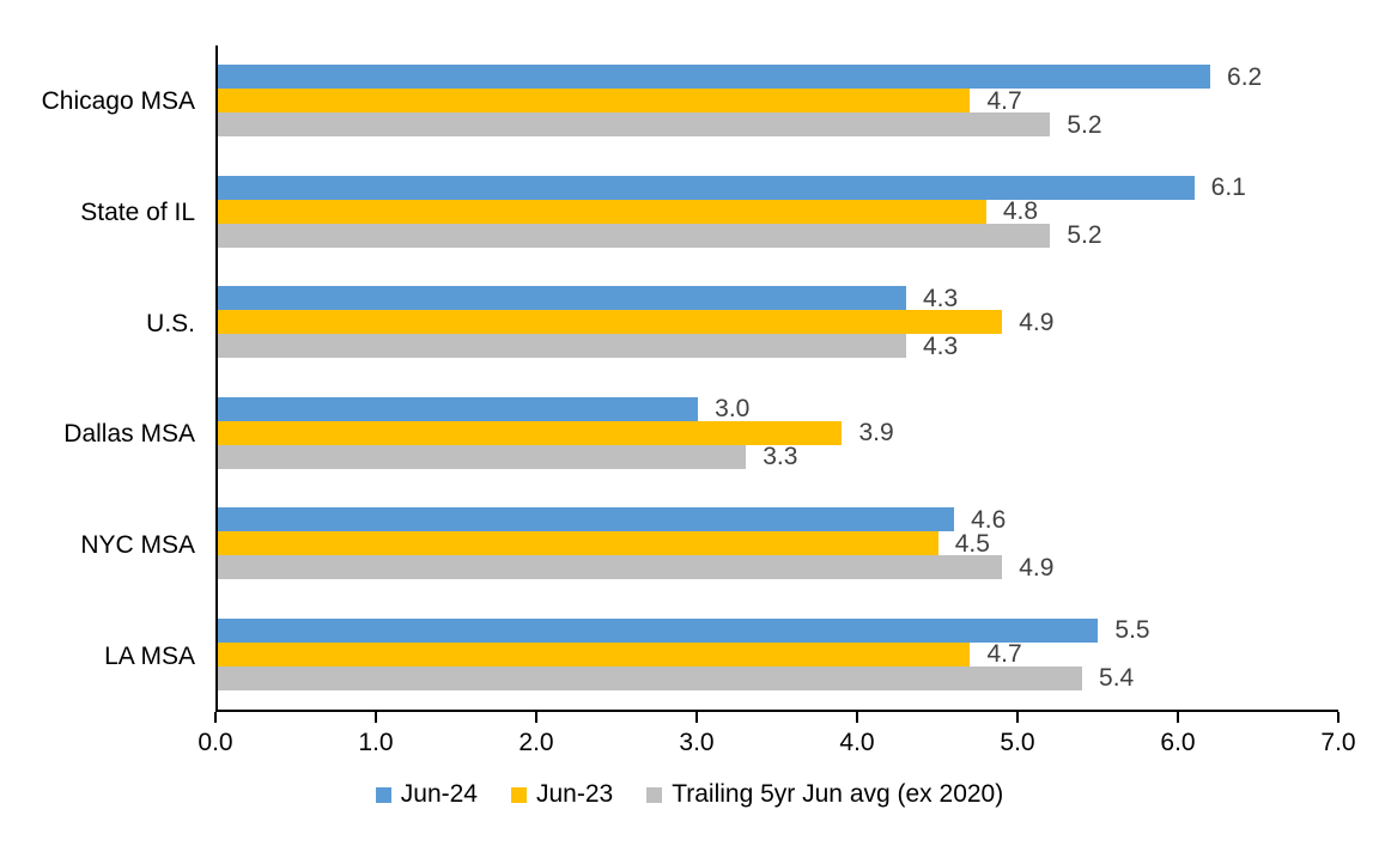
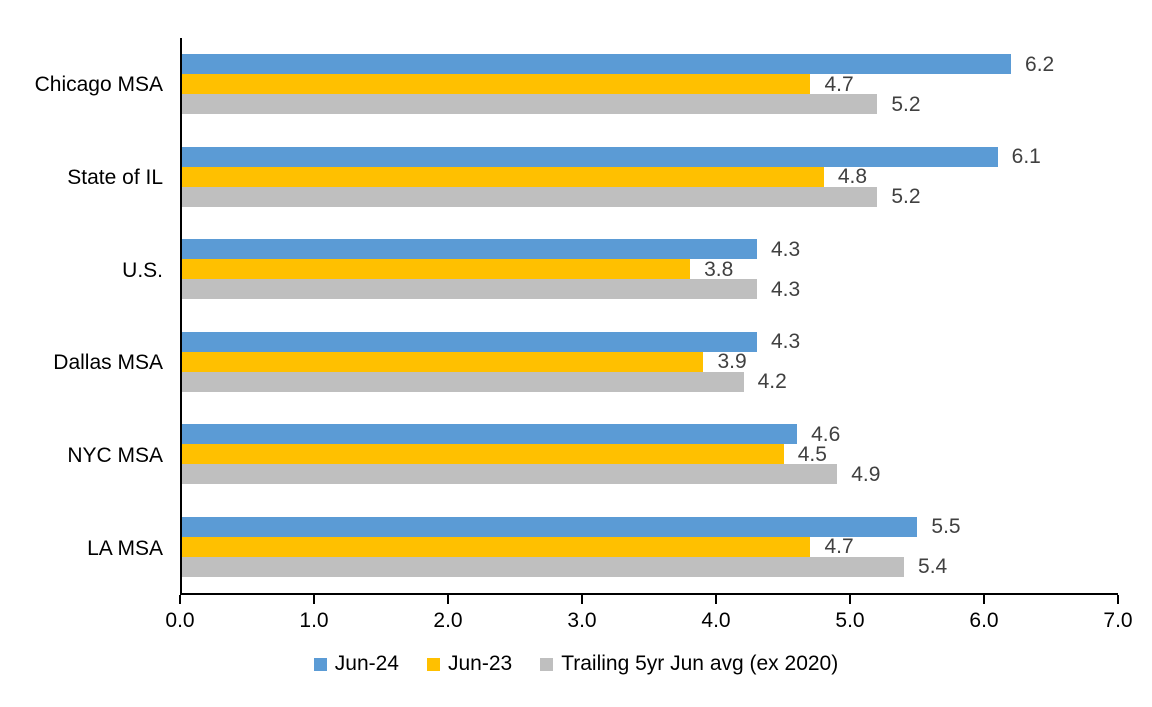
Jun-23/U.S.: 4.9 -> 3.8
Jun-24/Dallas MSA: 3.0 -> 4.3
Trailing 5yr Jun avg (ex 2020)/Dallas MSA: 3.3 -> 4.2
